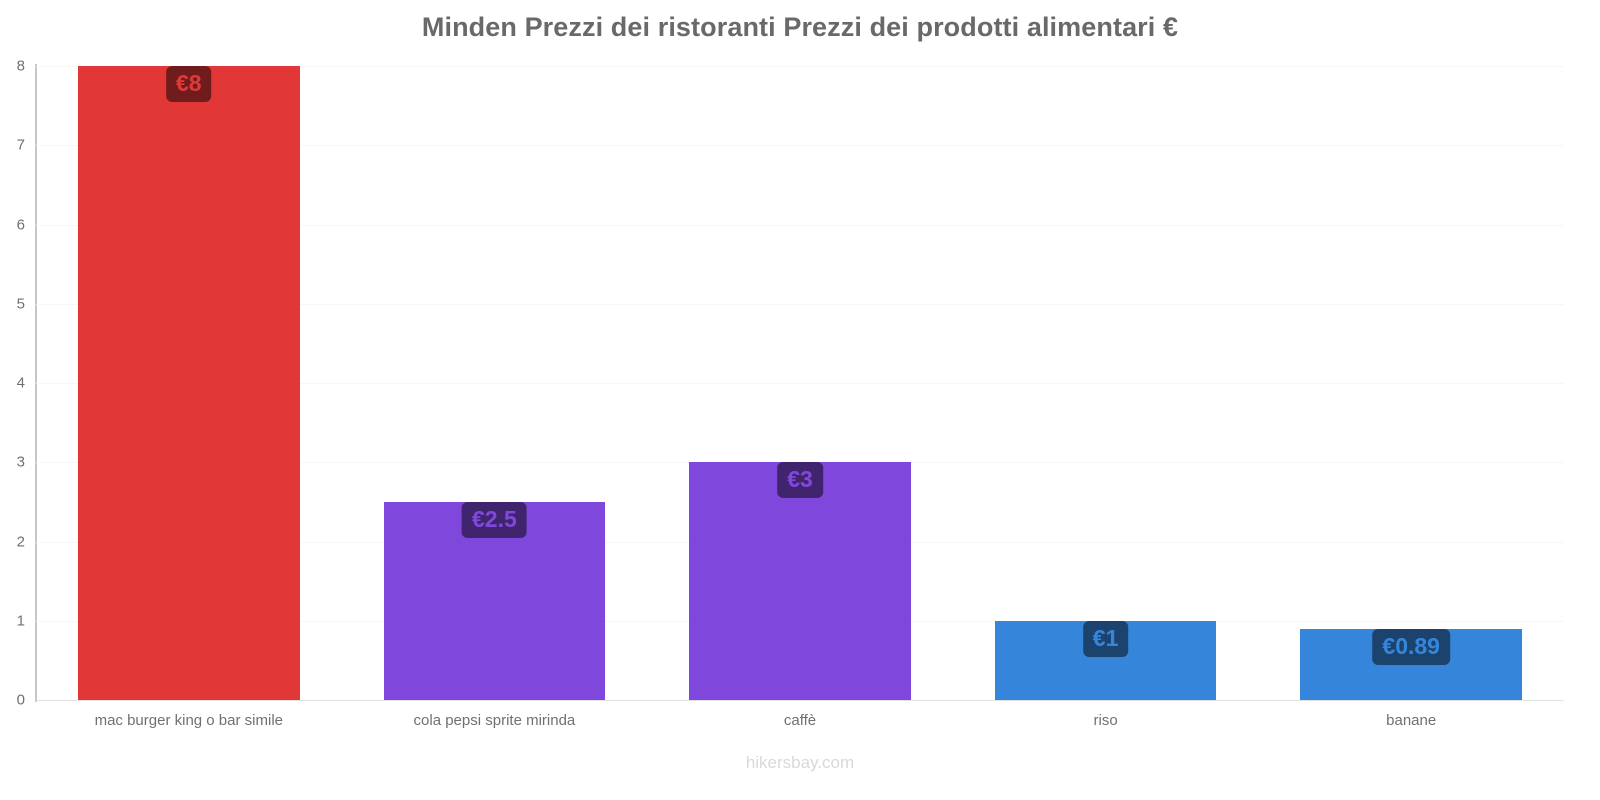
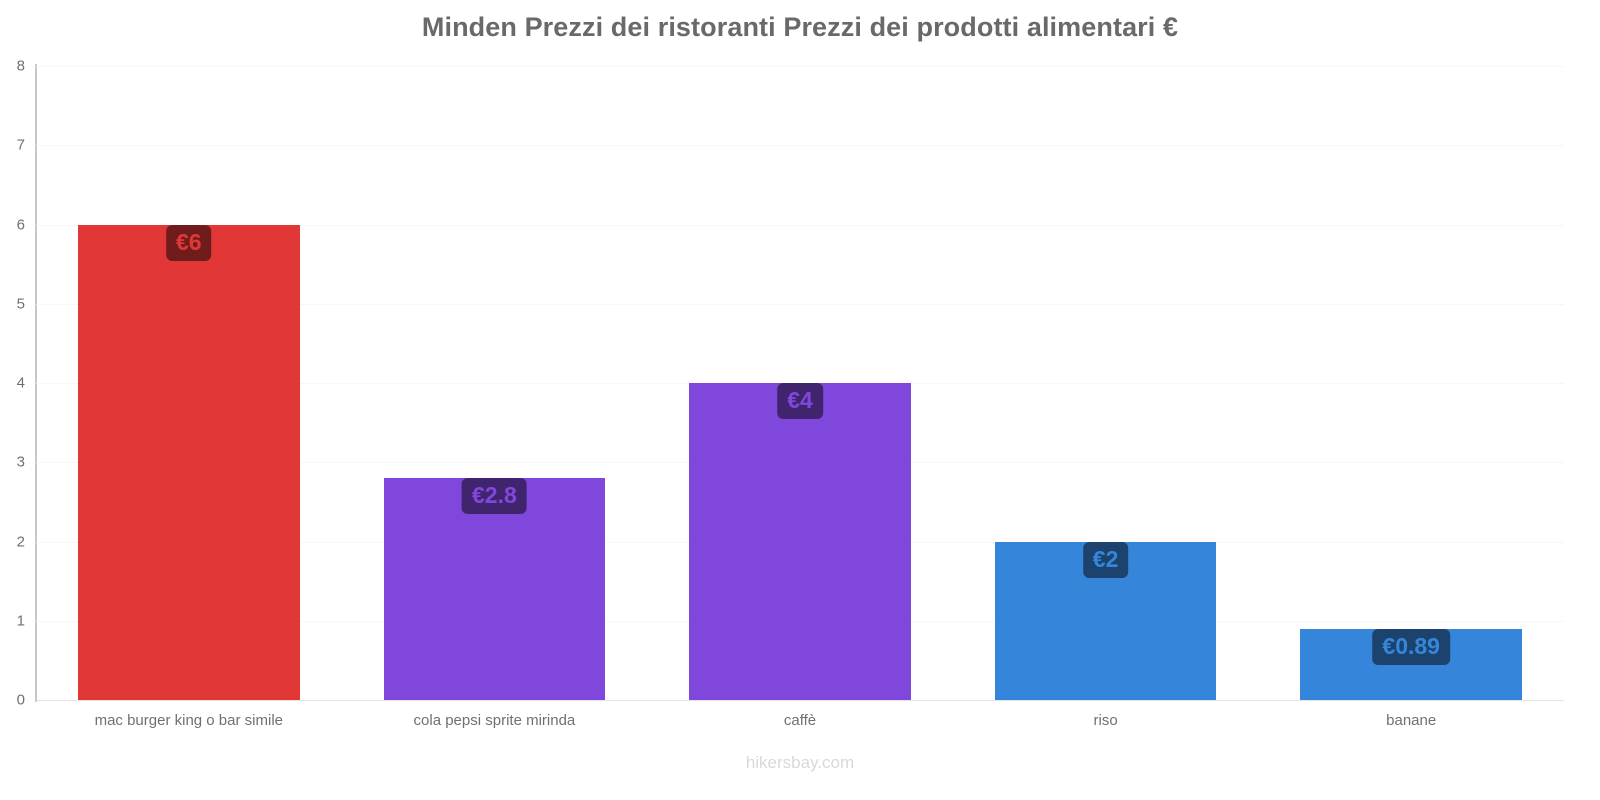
mac burger king o bar simile: €8 -> €6
cola pepsi sprite mirinda: €2.5 -> €2.8
caffè: €3 -> €4
riso: €1 -> €2
